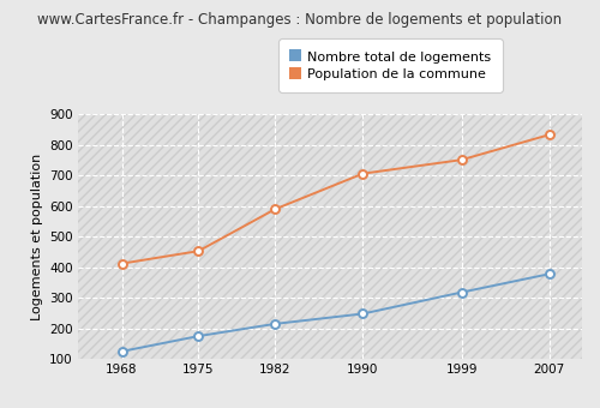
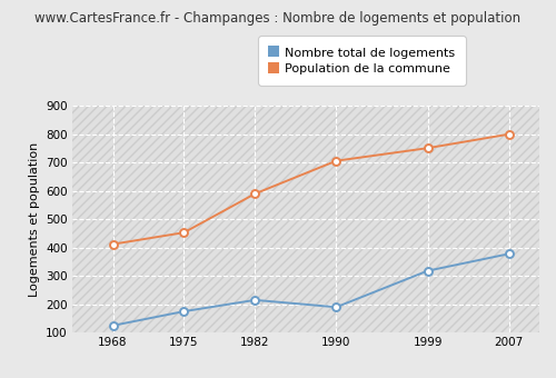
Nombre total de logements/1990: 248 -> 190
Population de la commune/2007: 833 -> 800
